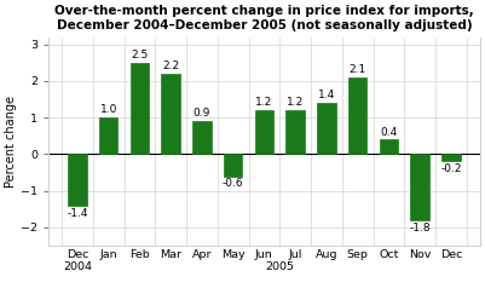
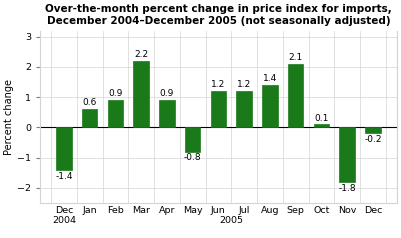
Jan: 1.0 -> 0.6
Feb: 2.5 -> 0.9
May: -0.6 -> -0.8
Oct: 0.4 -> 0.1
